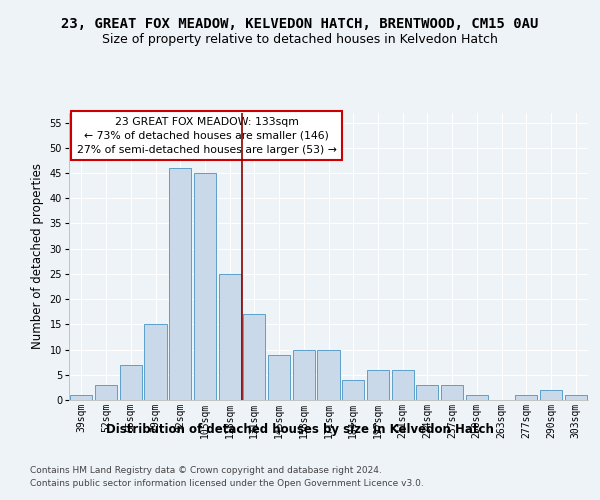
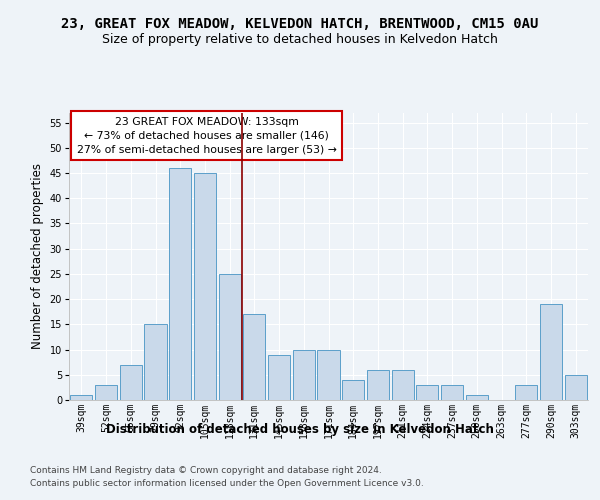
277sqm: 1 -> 3
290sqm: 2 -> 19
303sqm: 1 -> 5
